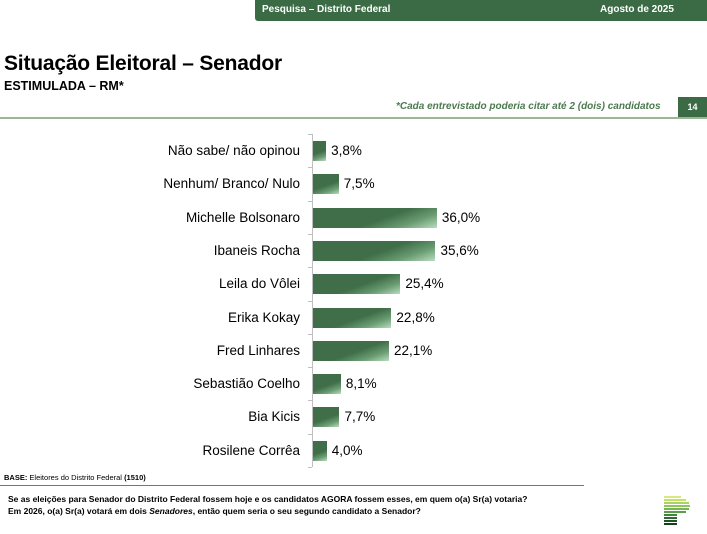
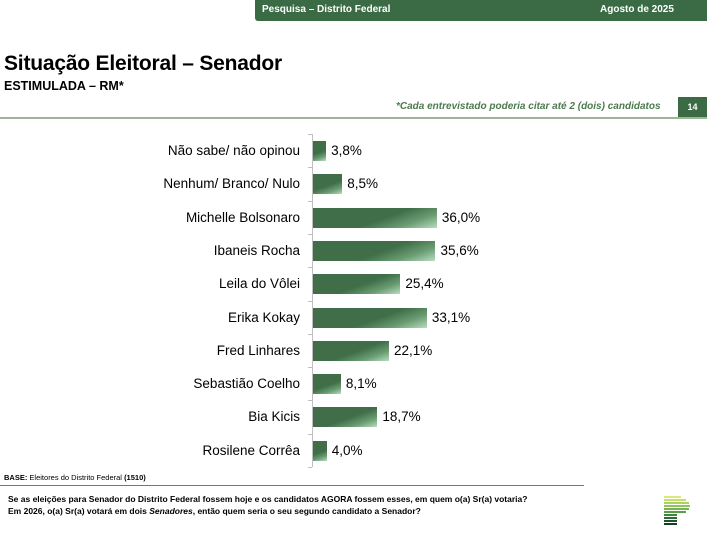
Nenhum/ Branco/ Nulo: 7,5% -> 8,5%
Erika Kokay: 22,8% -> 33,1%
Bia Kicis: 7,7% -> 18,7%
